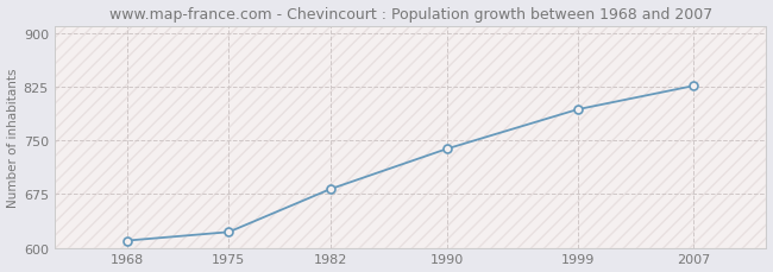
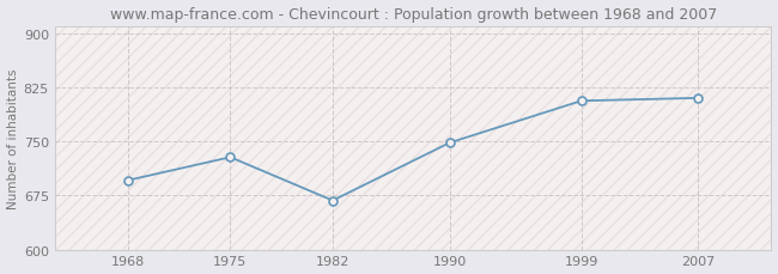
1968: 610 -> 696
1975: 622 -> 728
1982: 682 -> 668
1990: 738 -> 748
1999: 793 -> 806
2007: 826 -> 810
